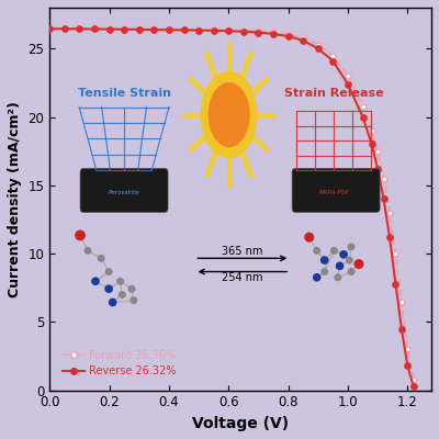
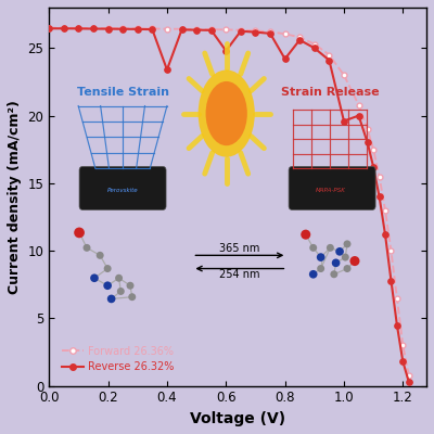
Reverse 26.32%/0.4: 26.4 -> 23.4
Reverse 26.32%/0.6: 26.3 -> 24.8
Reverse 26.32%/0.8: 25.9 -> 24.2
Reverse 26.32%/1.0: 22.4 -> 19.6
